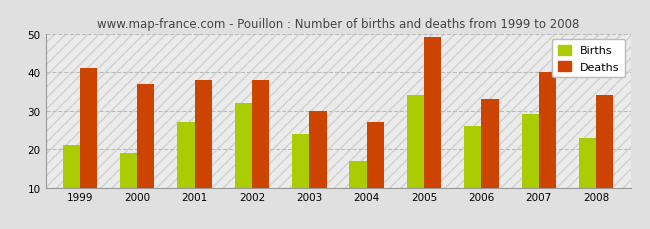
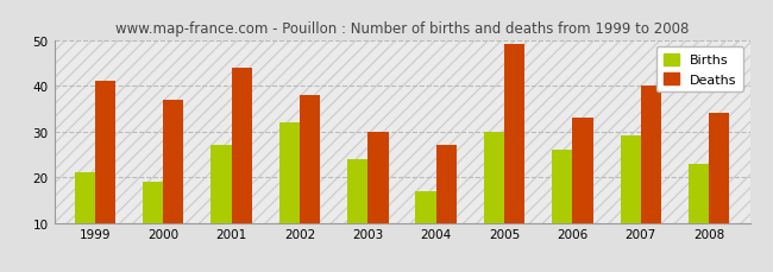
Deaths/2001: 38 -> 44
Births/2005: 34 -> 30
